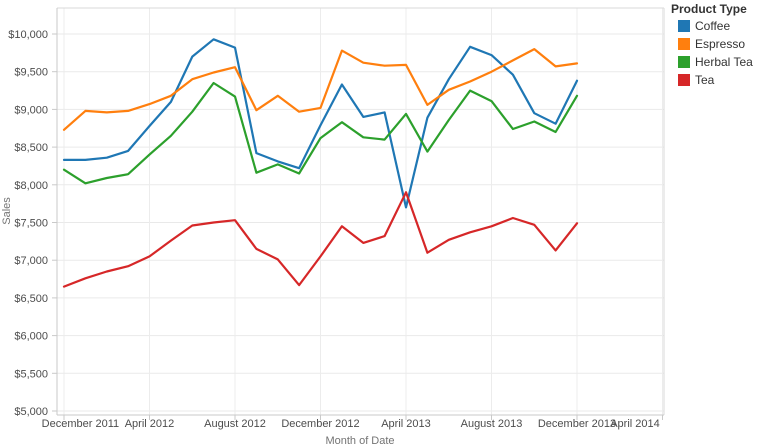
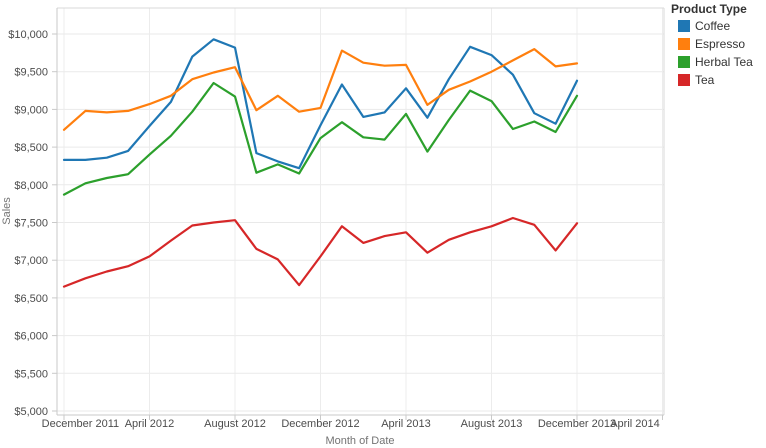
Herbal Tea/December 2011: $8200 -> $7900
Coffee/April 2013: $7700 -> $9300
Tea/April 2013: $7900 -> $7400
